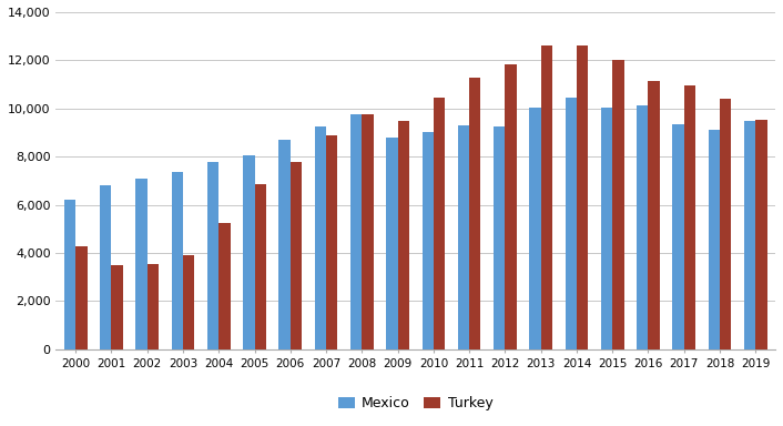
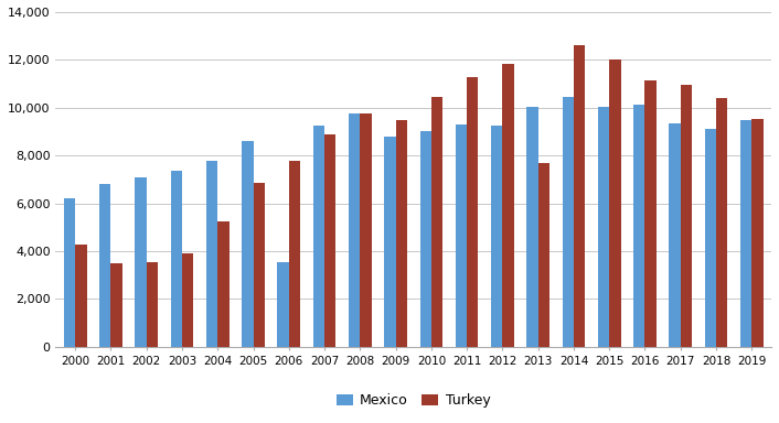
Mexico/2005: 8,050 -> 8,600
Mexico/2006: 8,700 -> 3,550
Turkey/2013: 12,600 -> 7,700
